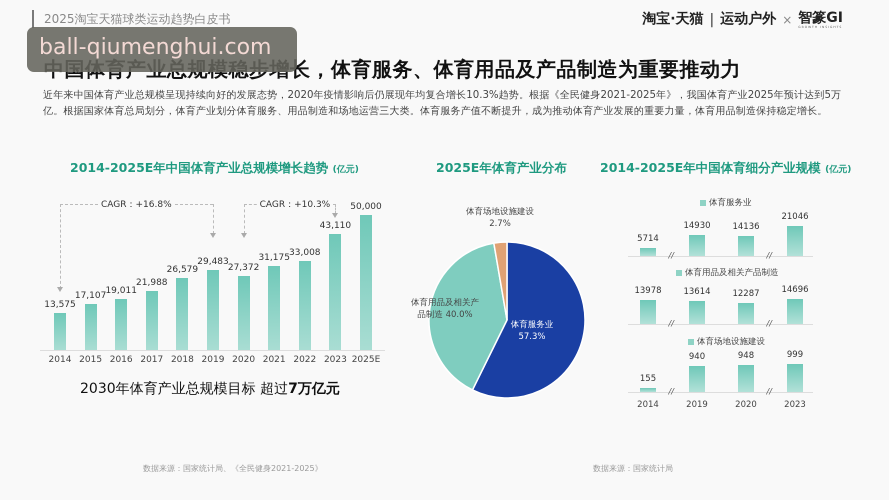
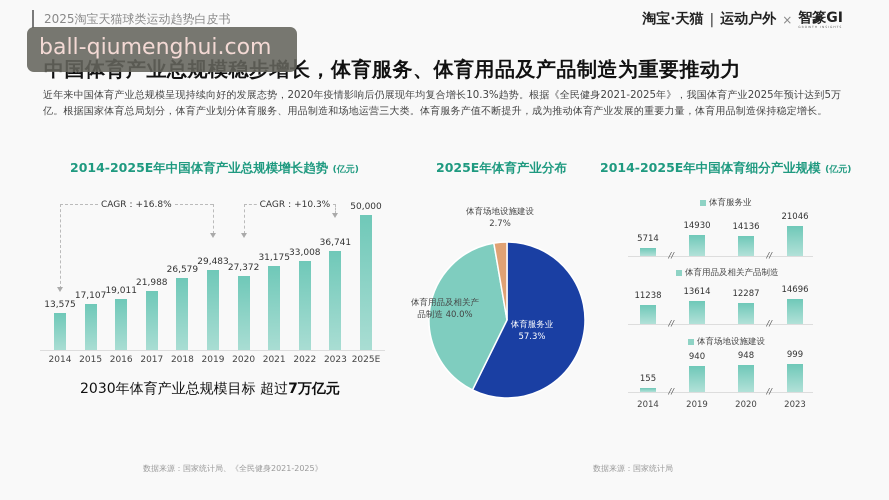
2014-2025E年中国体育产业总规模增长趋势 (亿元)/2023: 43,110 -> 36,741
2014-2025E年中国体育细分产业规模 (亿元)/体育用品及相关产品制造/2014: 13978 -> 11238
